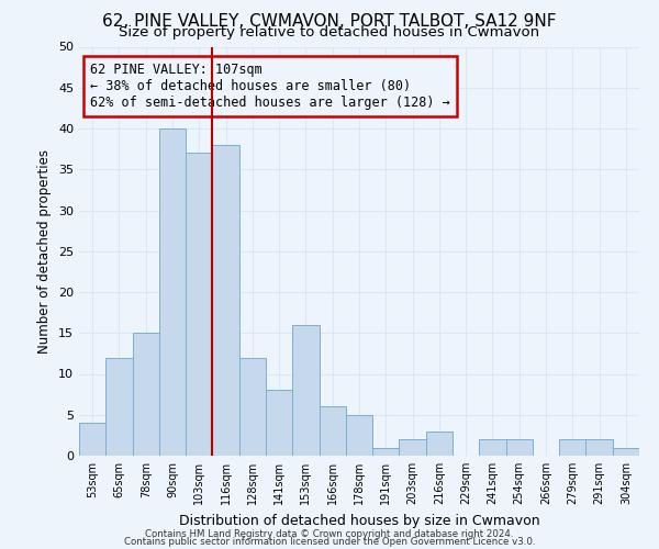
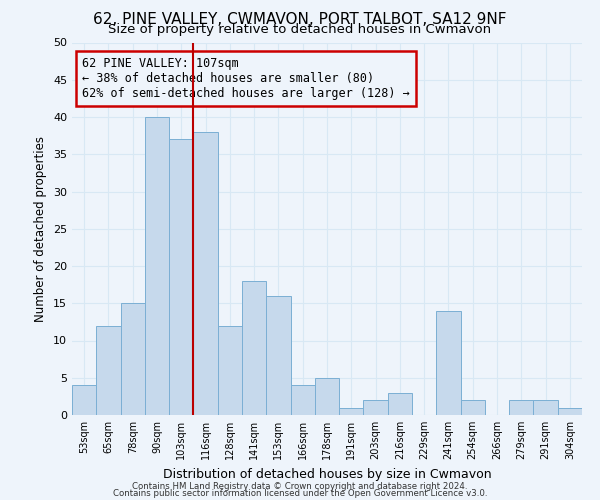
141sqm: 8 -> 18
166sqm: 6 -> 4
241sqm: 2 -> 14
